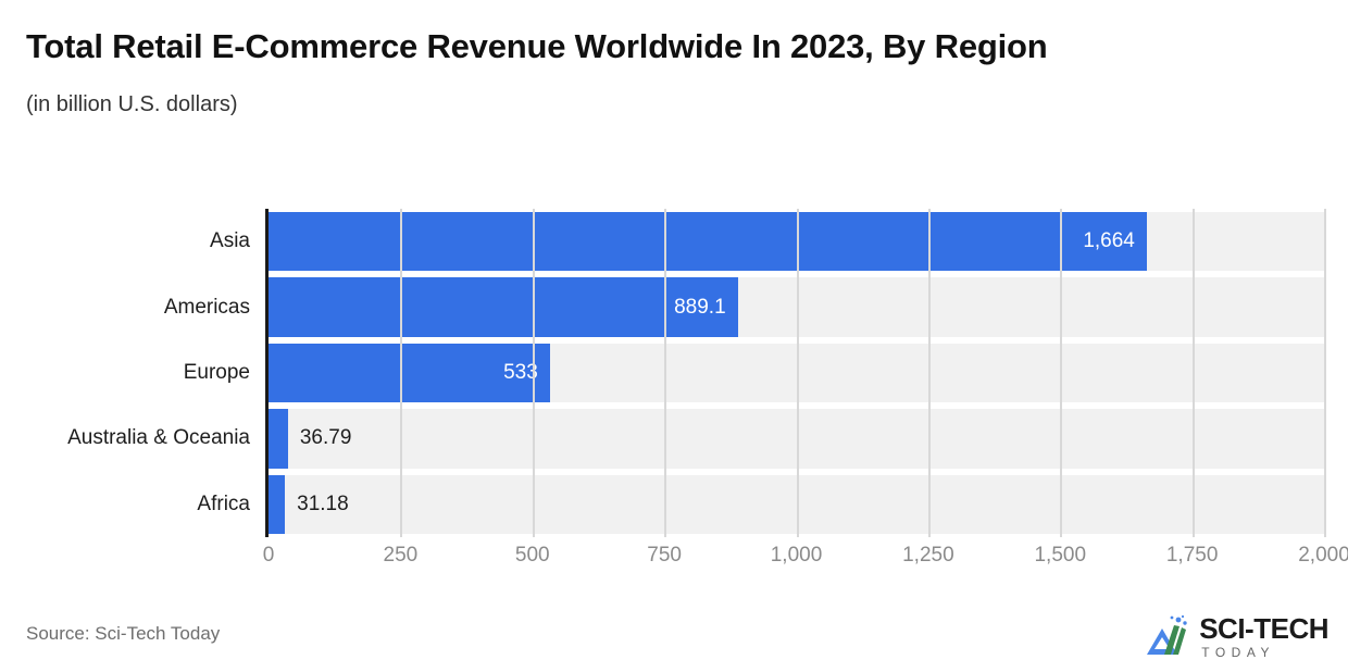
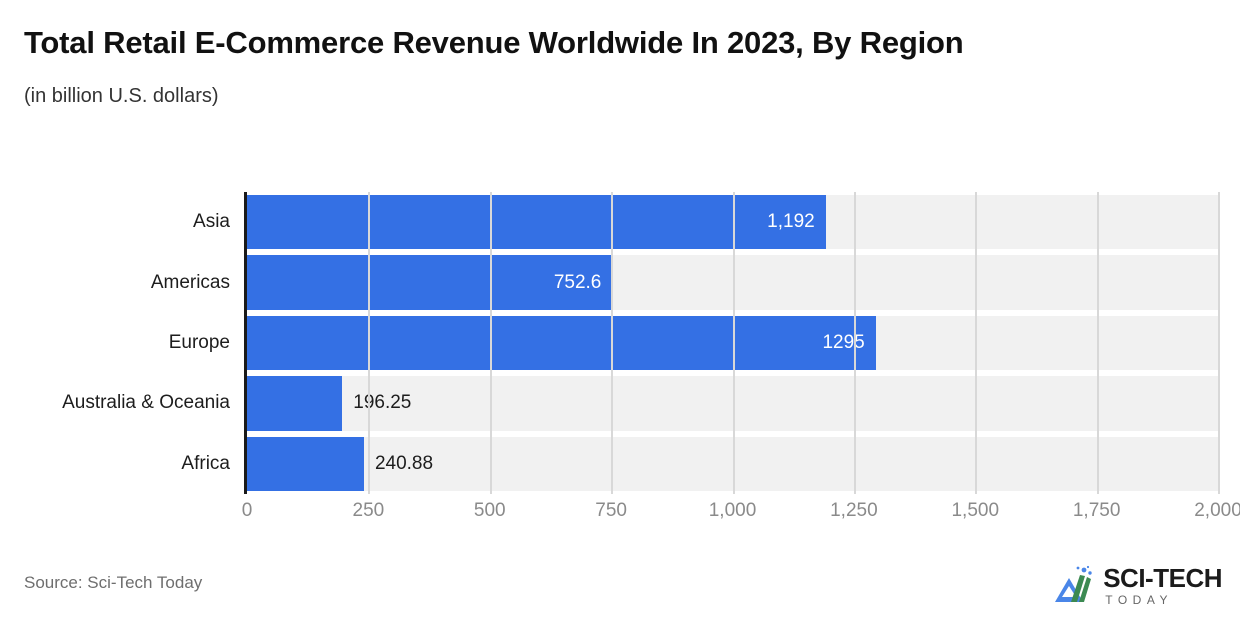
Asia: 1,664 -> 1,192
Americas: 889.1 -> 752.6
Europe: 533 -> 1295
Australia & Oceania: 36.79 -> 196.25
Africa: 31.18 -> 240.88
